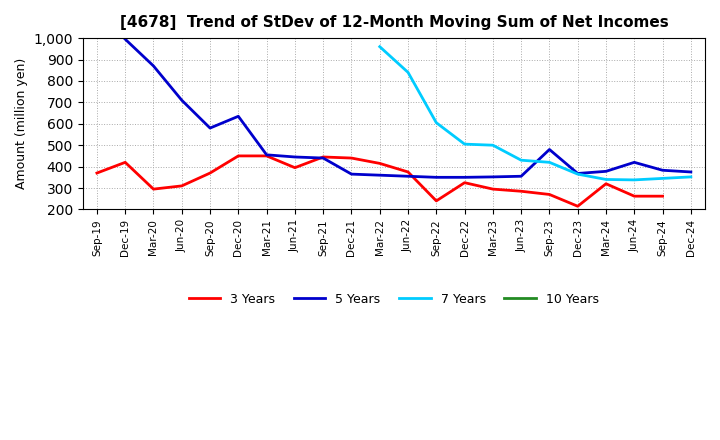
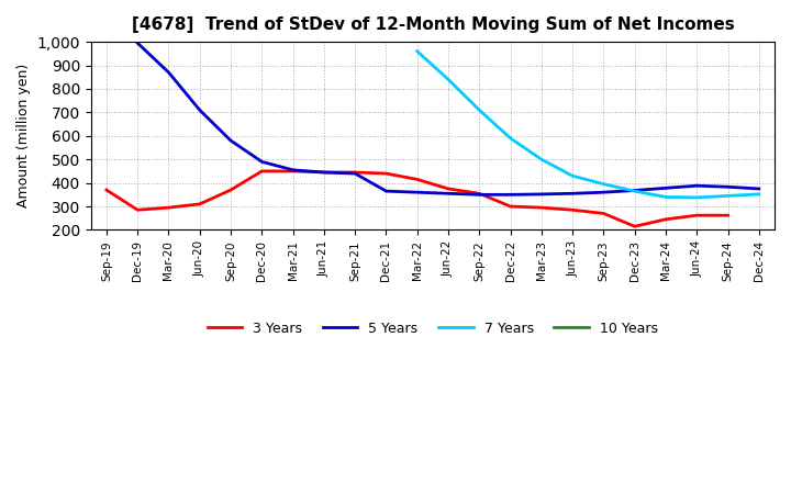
3 Years/Dec-19: 420 -> 285
5 Years/Dec-20: 635 -> 490
3 Years/Jun-21: 395 -> 445
3 Years/Sep-22: 240 -> 355
7 Years/Sep-22: 605 -> 710
3 Years/Dec-22: 325 -> 300
7 Years/Dec-22: 505 -> 590
5 Years/Sep-23: 480 -> 360
7 Years/Sep-23: 420 -> 395
3 Years/Mar-24: 320 -> 245
5 Years/Jun-24: 420 -> 388
